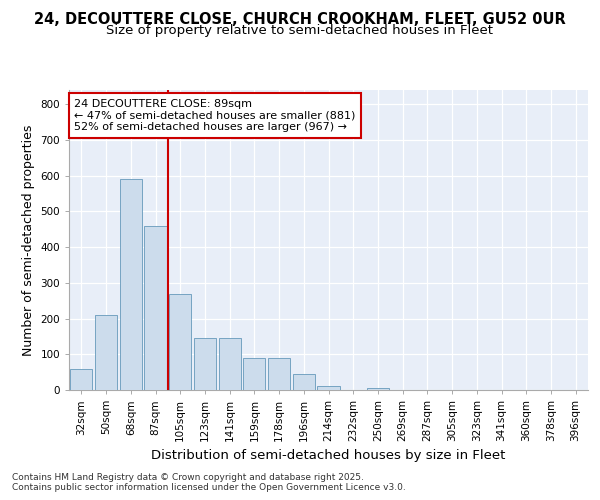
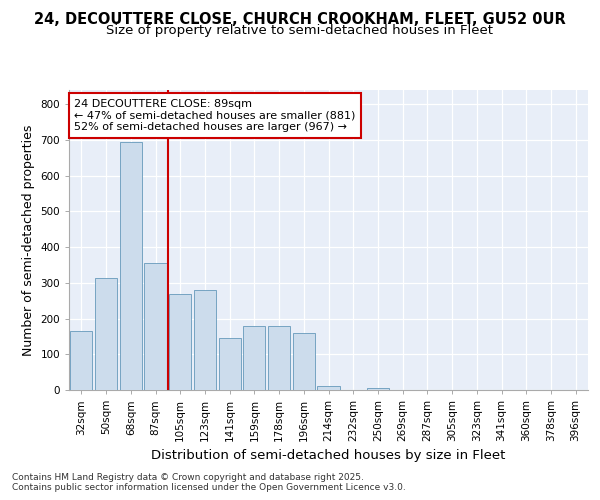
32sqm: 60 -> 165
50sqm: 210 -> 315
68sqm: 590 -> 695
87sqm: 460 -> 355
123sqm: 145 -> 280
159sqm: 90 -> 180
178sqm: 90 -> 180
196sqm: 45 -> 160
